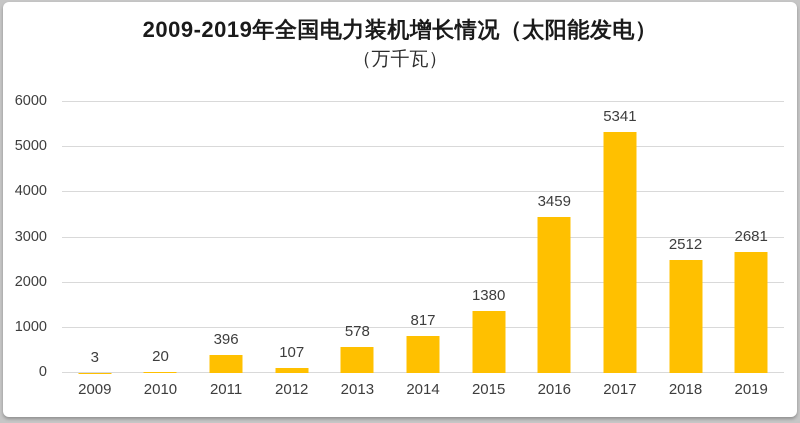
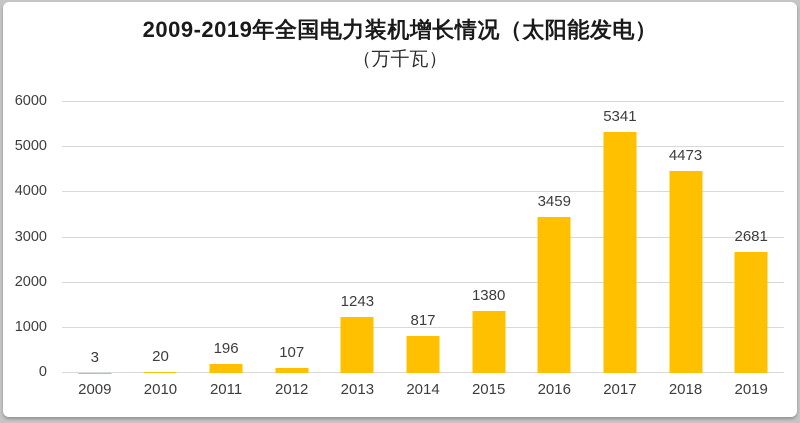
2011: 396 -> 196
2013: 578 -> 1243
2018: 2512 -> 4473
